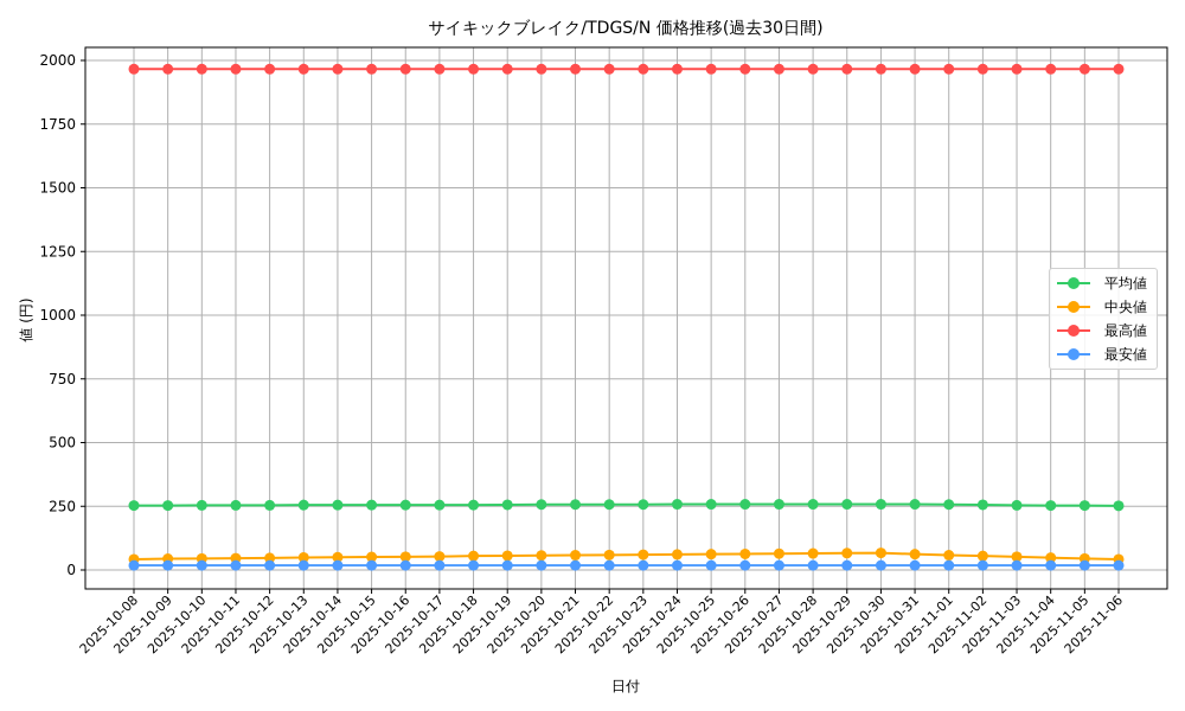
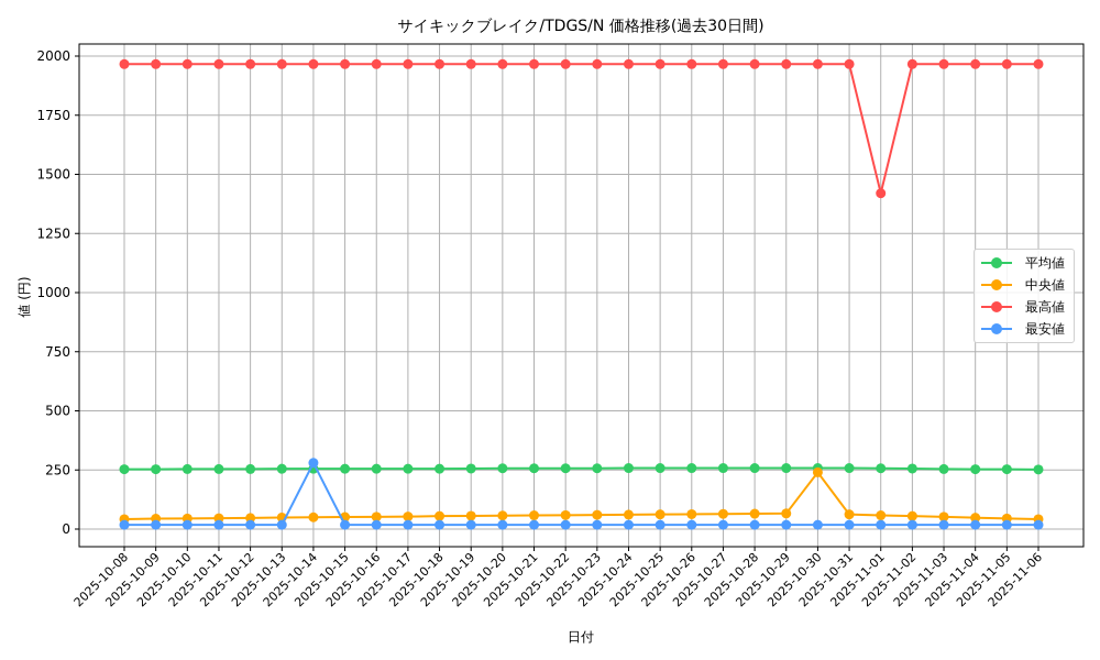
最安値/2025-10-14: 20 -> 280
中央値/2025-10-30: 70 -> 240
最高値/2025-11-01: 1970 -> 1420
